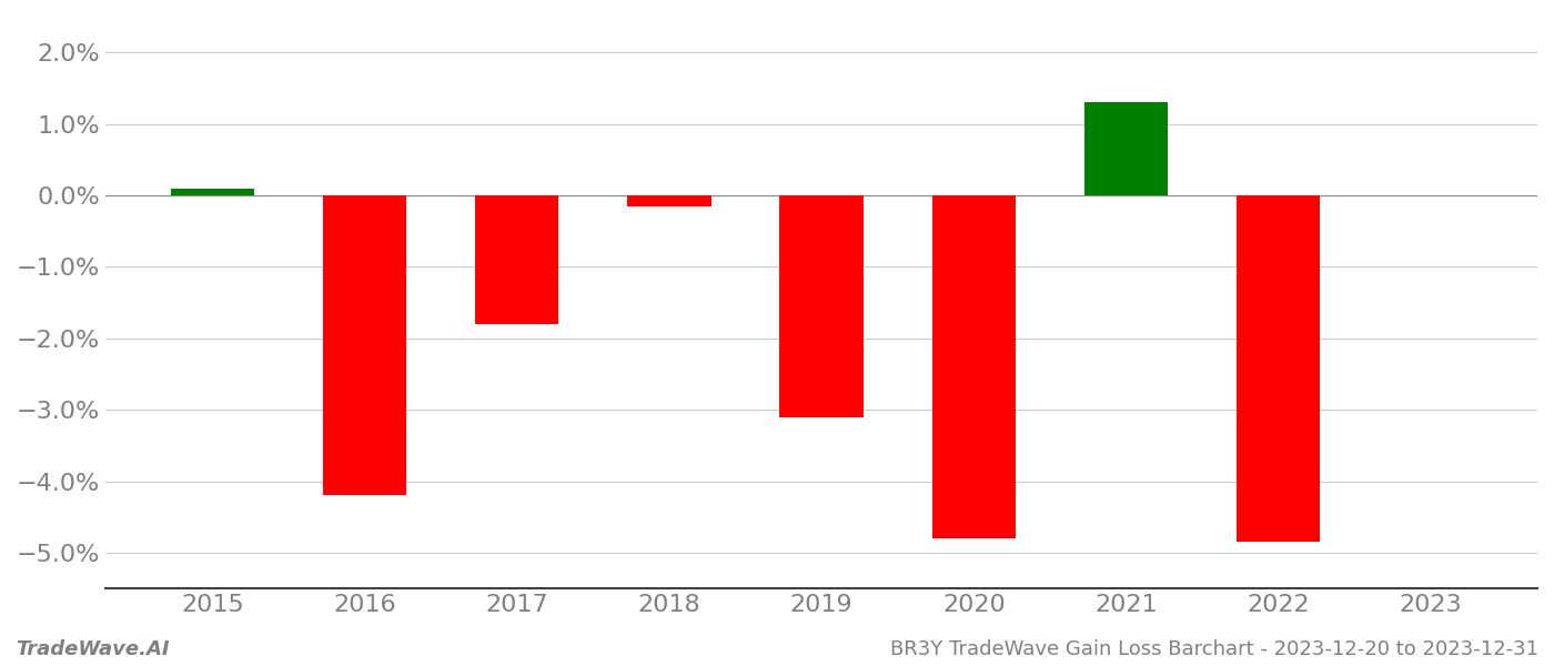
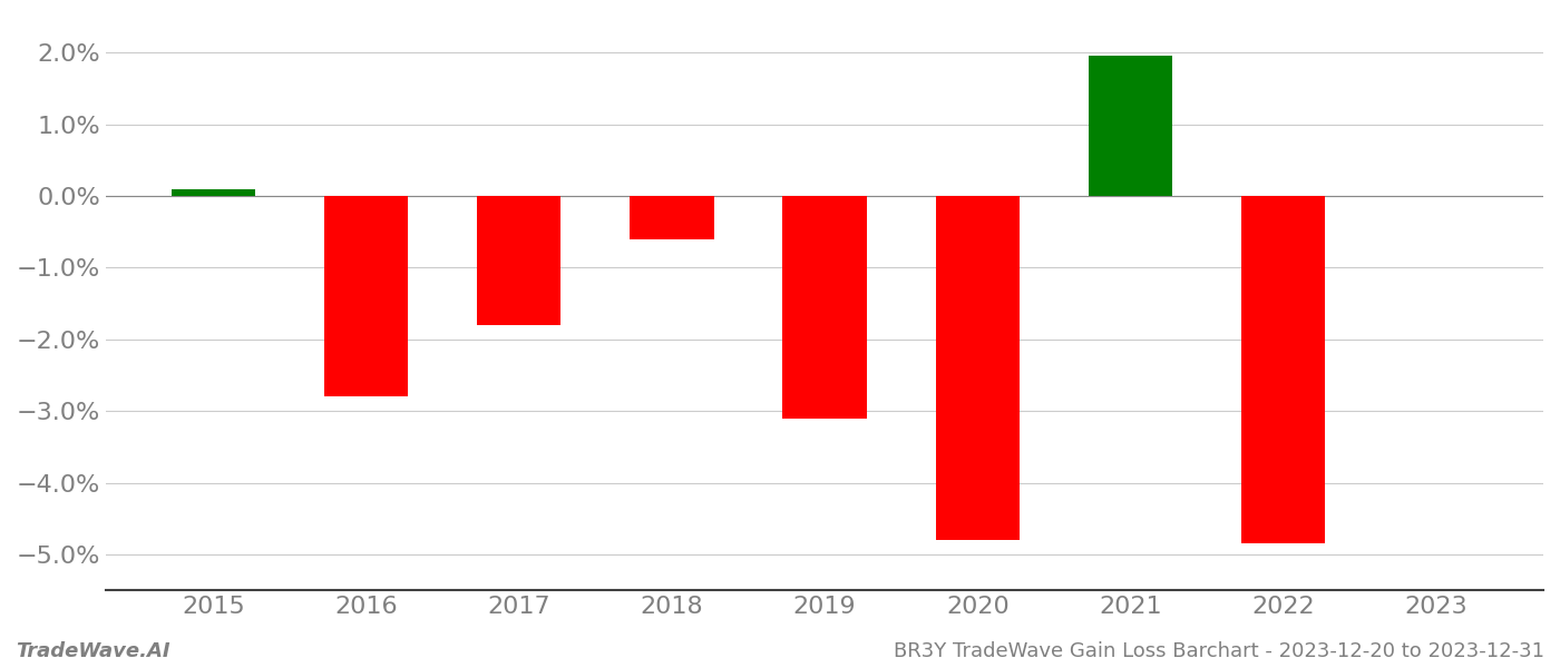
2016: -4.20% -> -2.80%
2018: -0.16% -> -0.60%
2021: 1.30% -> 1.95%
